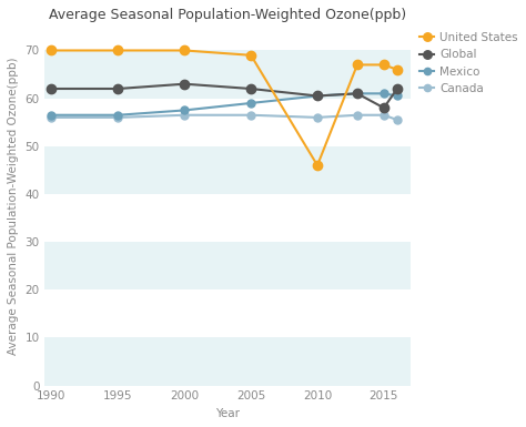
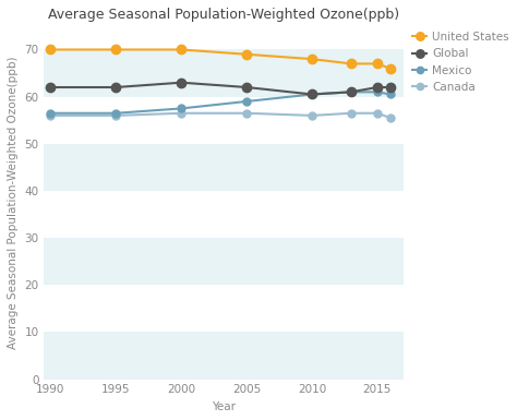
United States/2010: 46 -> 68
Global/2015: 58.0 -> 62.0
